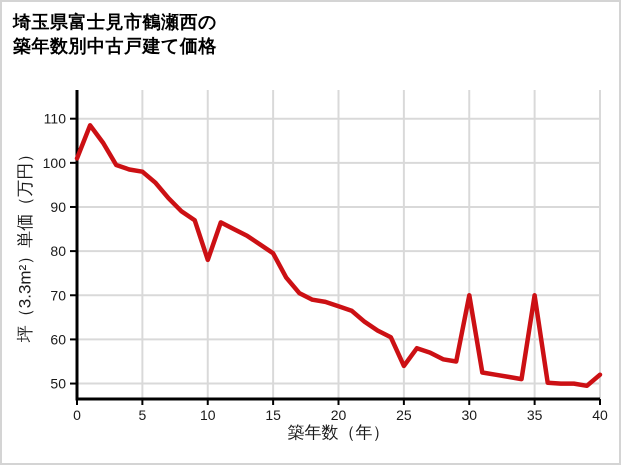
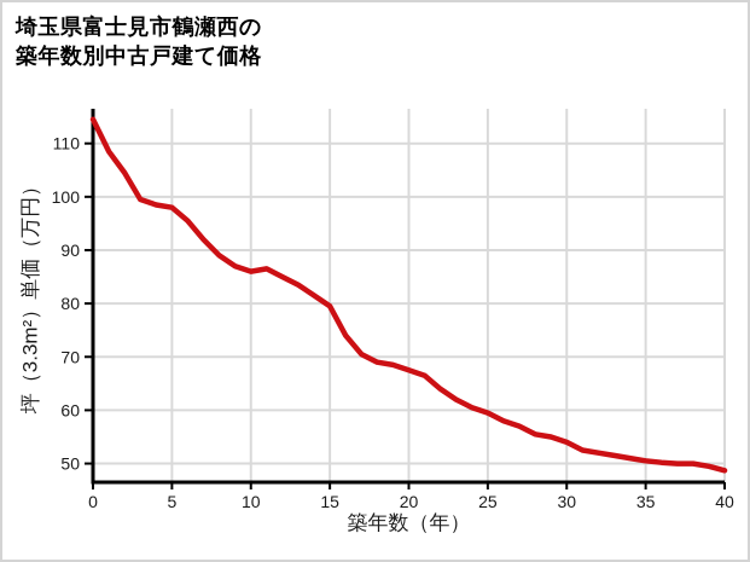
0: 101 -> 114
10: 78 -> 86
25: 54 -> 60
30: 70 -> 54
35: 70 -> 50
40: 52 -> 49
